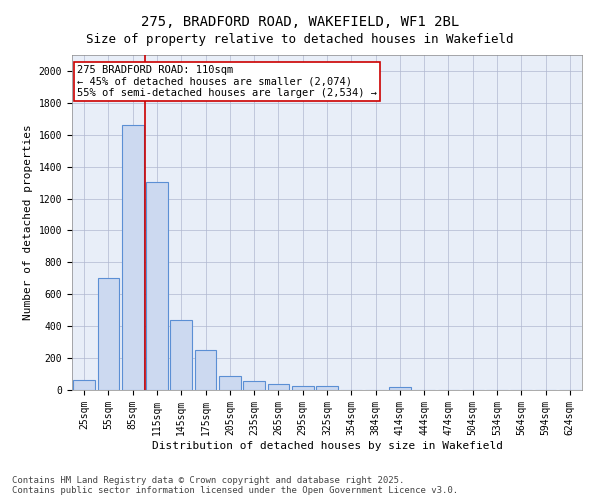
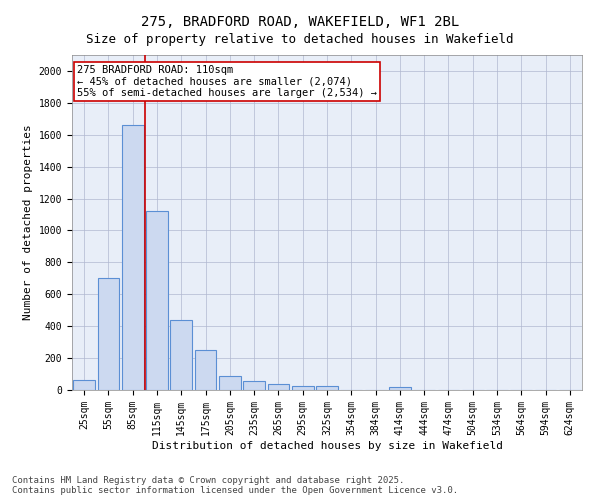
115sqm: 1300 -> 1120
